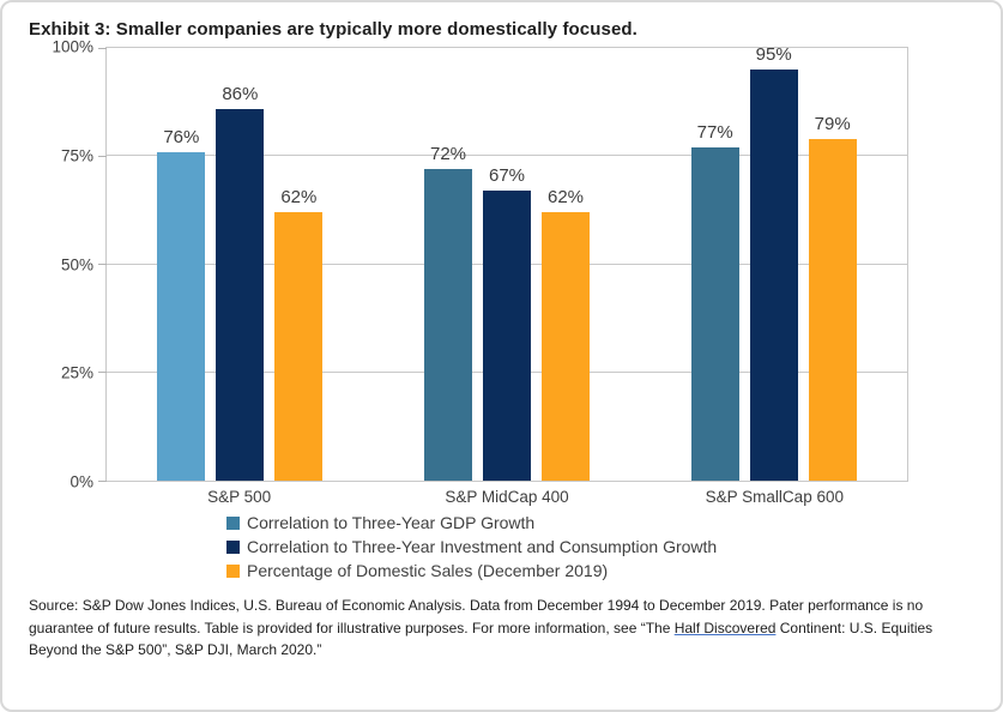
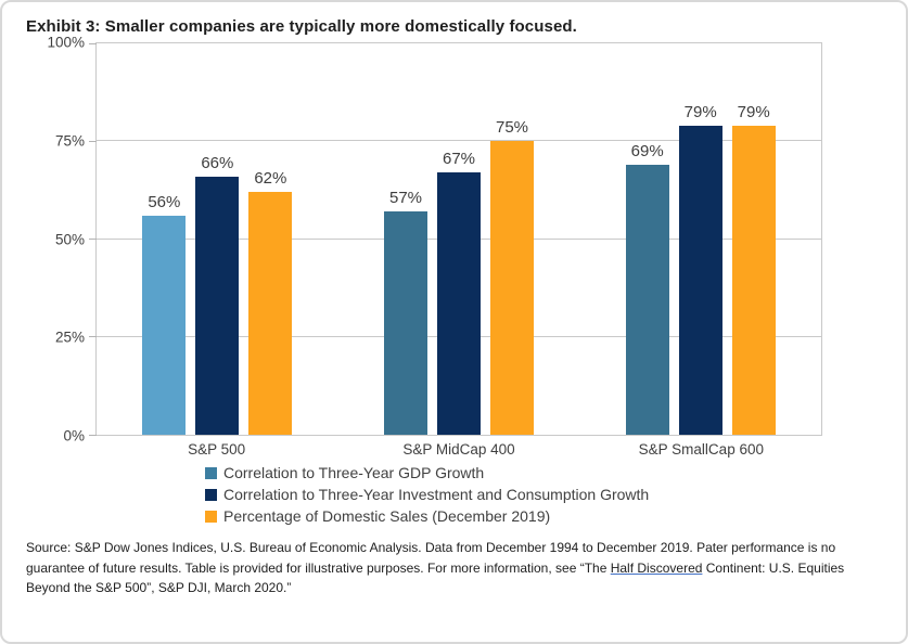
Correlation to Three-Year GDP Growth/S&P 500: 76% -> 56%
Correlation to Three-Year Investment and Consumption Growth/S&P 500: 86% -> 66%
Correlation to Three-Year GDP Growth/S&P MidCap 400: 72% -> 57%
Percentage of Domestic Sales (December 2019)/S&P MidCap 400: 62% -> 75%
Correlation to Three-Year GDP Growth/S&P SmallCap 600: 77% -> 69%
Correlation to Three-Year Investment and Consumption Growth/S&P SmallCap 600: 95% -> 79%
